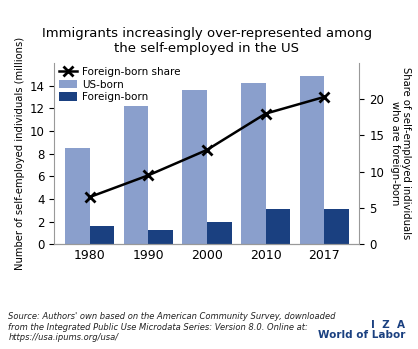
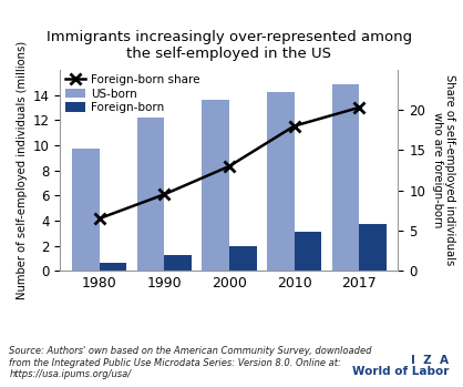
US-born/1980: 8.5 -> 9.7
Foreign-born/1980: 1.6 -> 0.7
Foreign-born/2017: 3.1 -> 3.7
